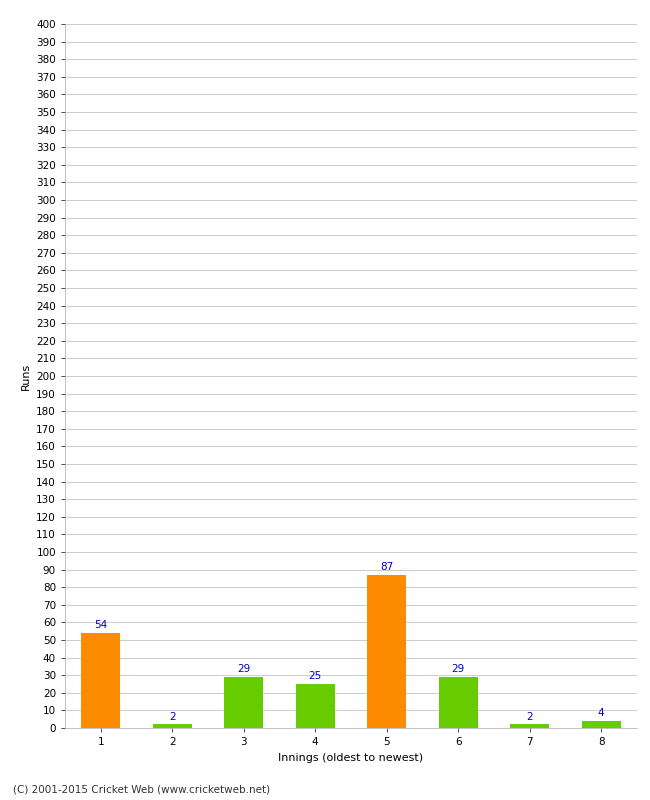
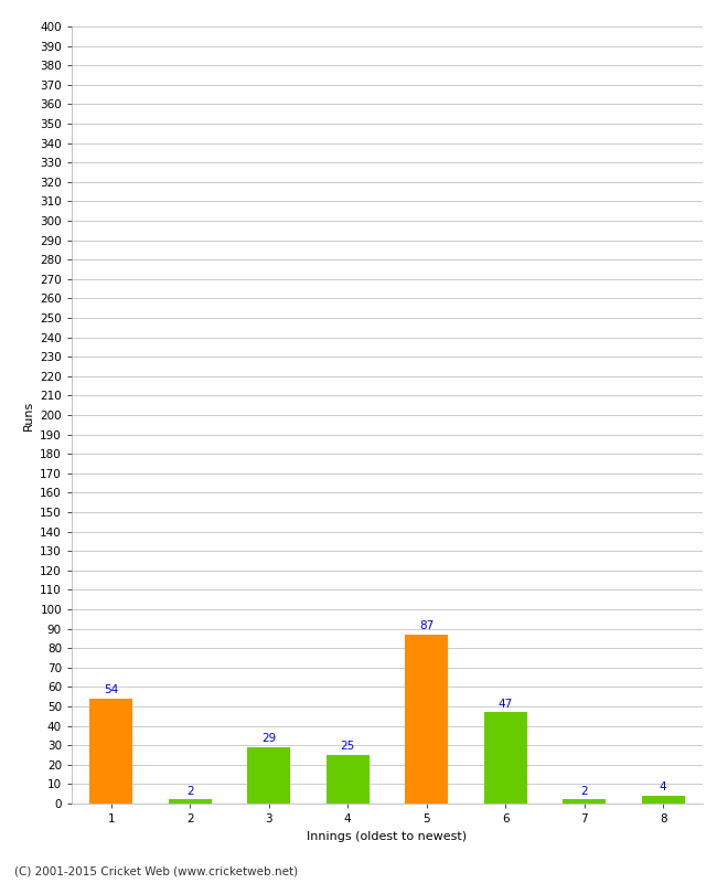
6: 29 -> 47
